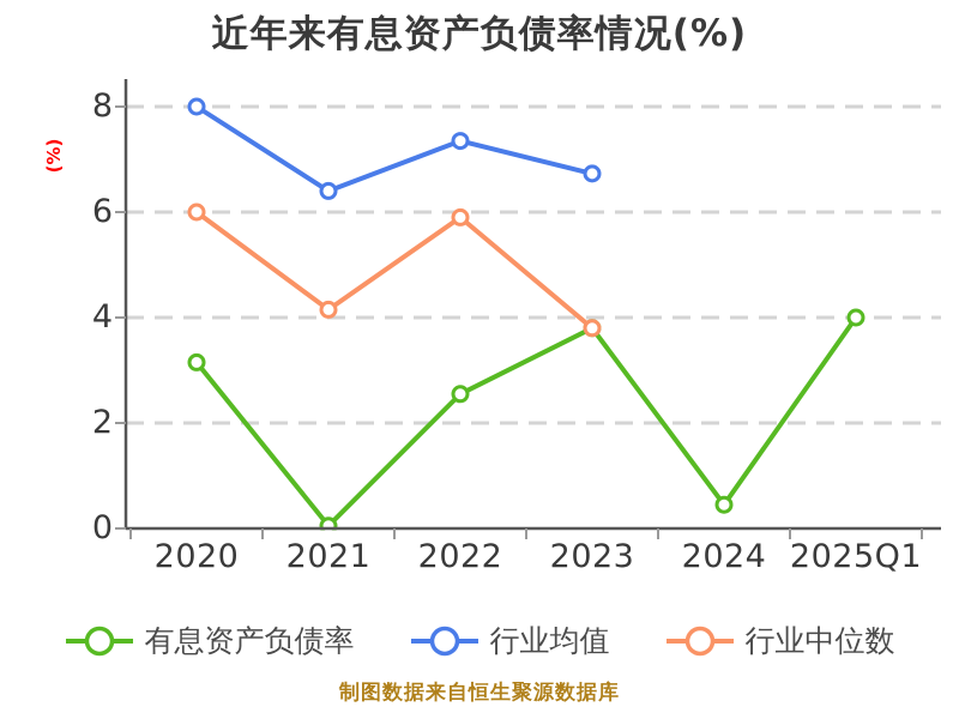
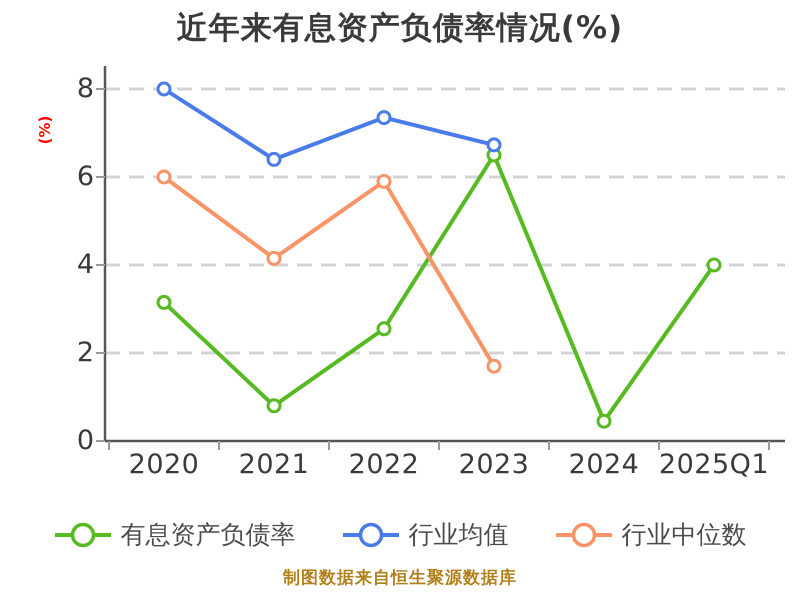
有息资产负债率/2021: 0.1 -> 0.8
有息资产负债率/2023: 3.8 -> 6.5
行业中位数/2023: 3.8 -> 1.7
